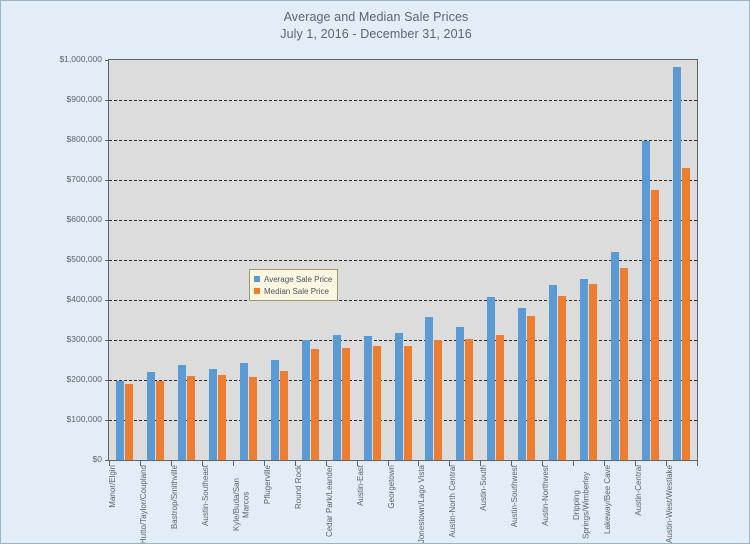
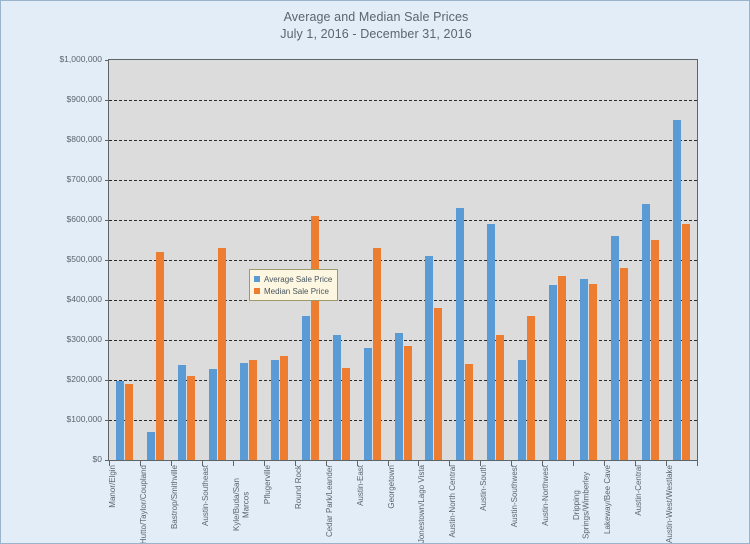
Average Sale Price/Hutto/Taylor/Coupland: $220000 -> $70000
Median Sale Price/Hutto/Taylor/Coupland: $200000 -> $520000
Median Sale Price/Austin-Southeast: $210000 -> $530000
Median Sale Price/Kyle/Buda/San Marcos: $210000 -> $250000
Median Sale Price/Pflugerville: $220000 -> $260000
Average Sale Price/Round Rock: $300000 -> $360000
Median Sale Price/Round Rock: $280000 -> $610000
Median Sale Price/Cedar Park/Leander: $280000 -> $230000
Average Sale Price/Austin-East: $310000 -> $280000
Median Sale Price/Austin-East: $290000 -> $530000
Average Sale Price/Jonestown/Lago Vista: $360000 -> $510000
Median Sale Price/Jonestown/Lago Vista: $300000 -> $380000
Average Sale Price/Austin-North Central: $330000 -> $630000
Median Sale Price/Austin-North Central: $300000 -> $240000
Average Sale Price/Austin-South: $410000 -> $590000
Average Sale Price/Austin-Southwest: $380000 -> $250000
Median Sale Price/Austin-Northwest: $410000 -> $460000
Average Sale Price/Lakeway/Bee Cave: $520000 -> $560000
Average Sale Price/Austin-Central: $800000 -> $640000
Median Sale Price/Austin-Central: $670000 -> $550000
Average Sale Price/Austin-West/Westlake: $980000 -> $850000
Median Sale Price/Austin-West/Westlake: $730000 -> $590000
